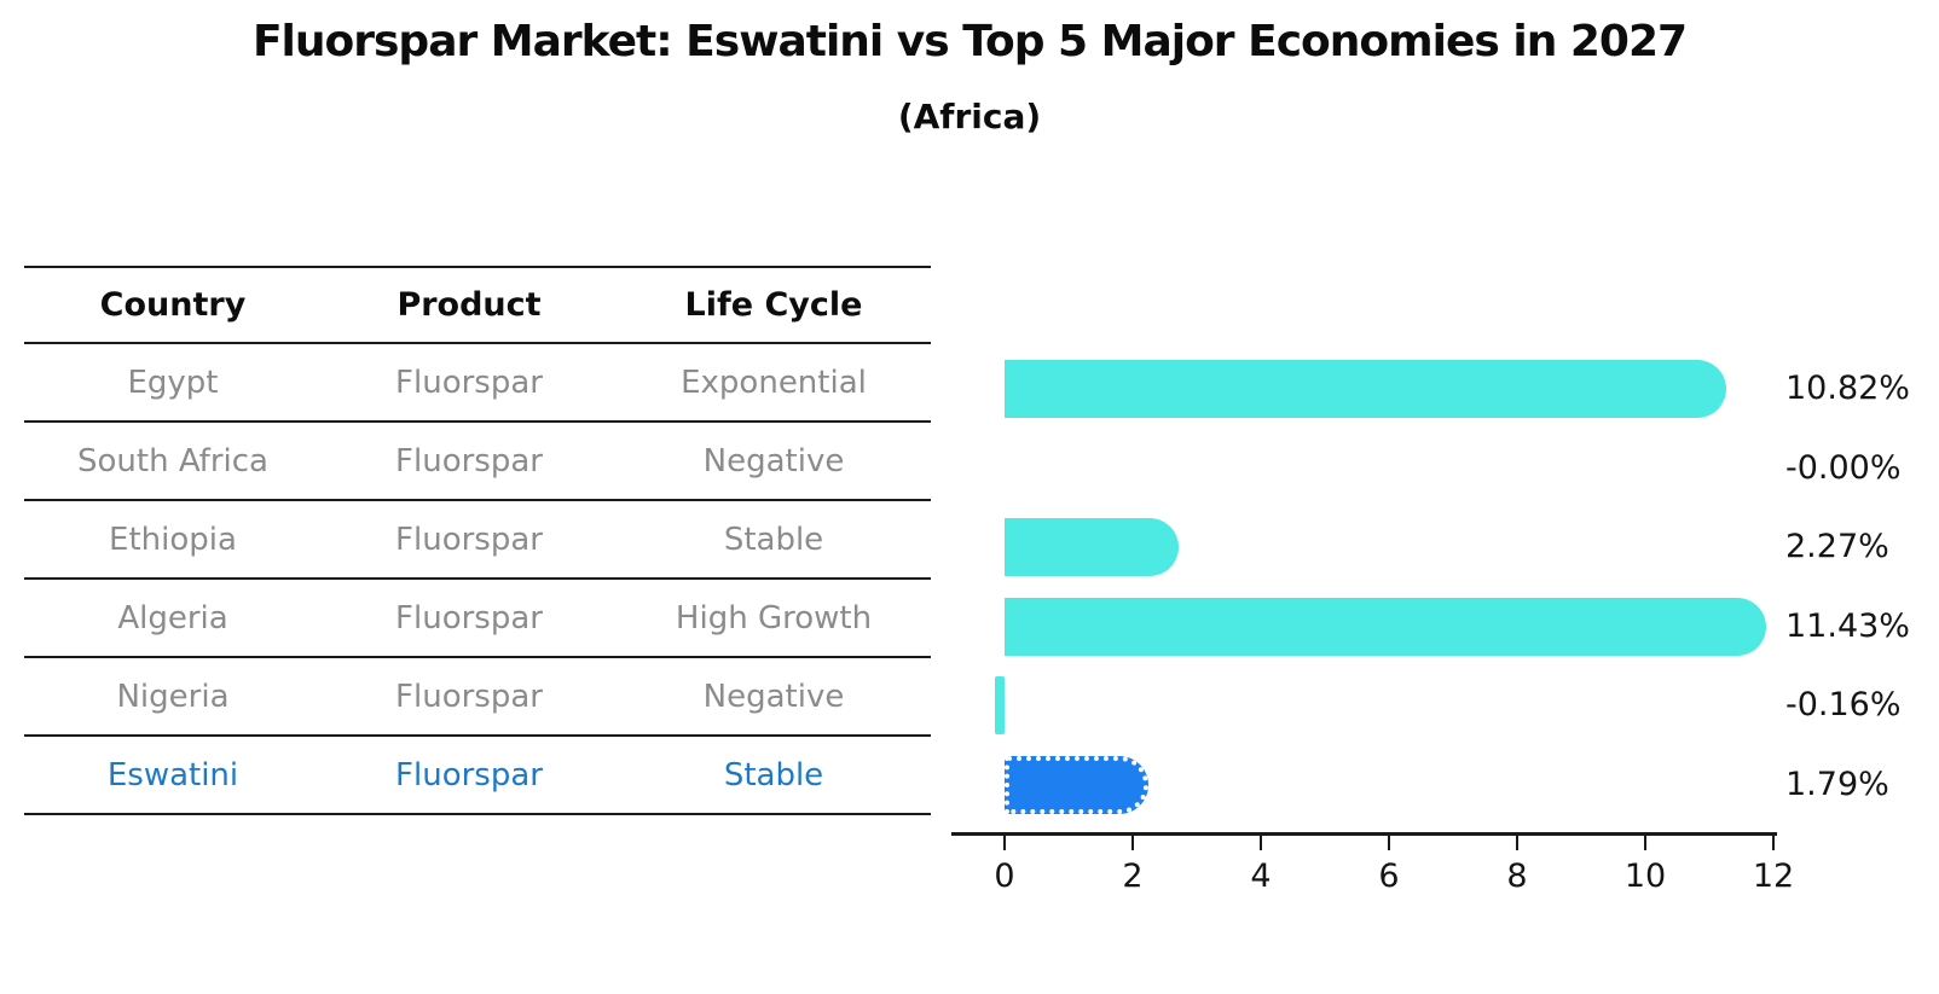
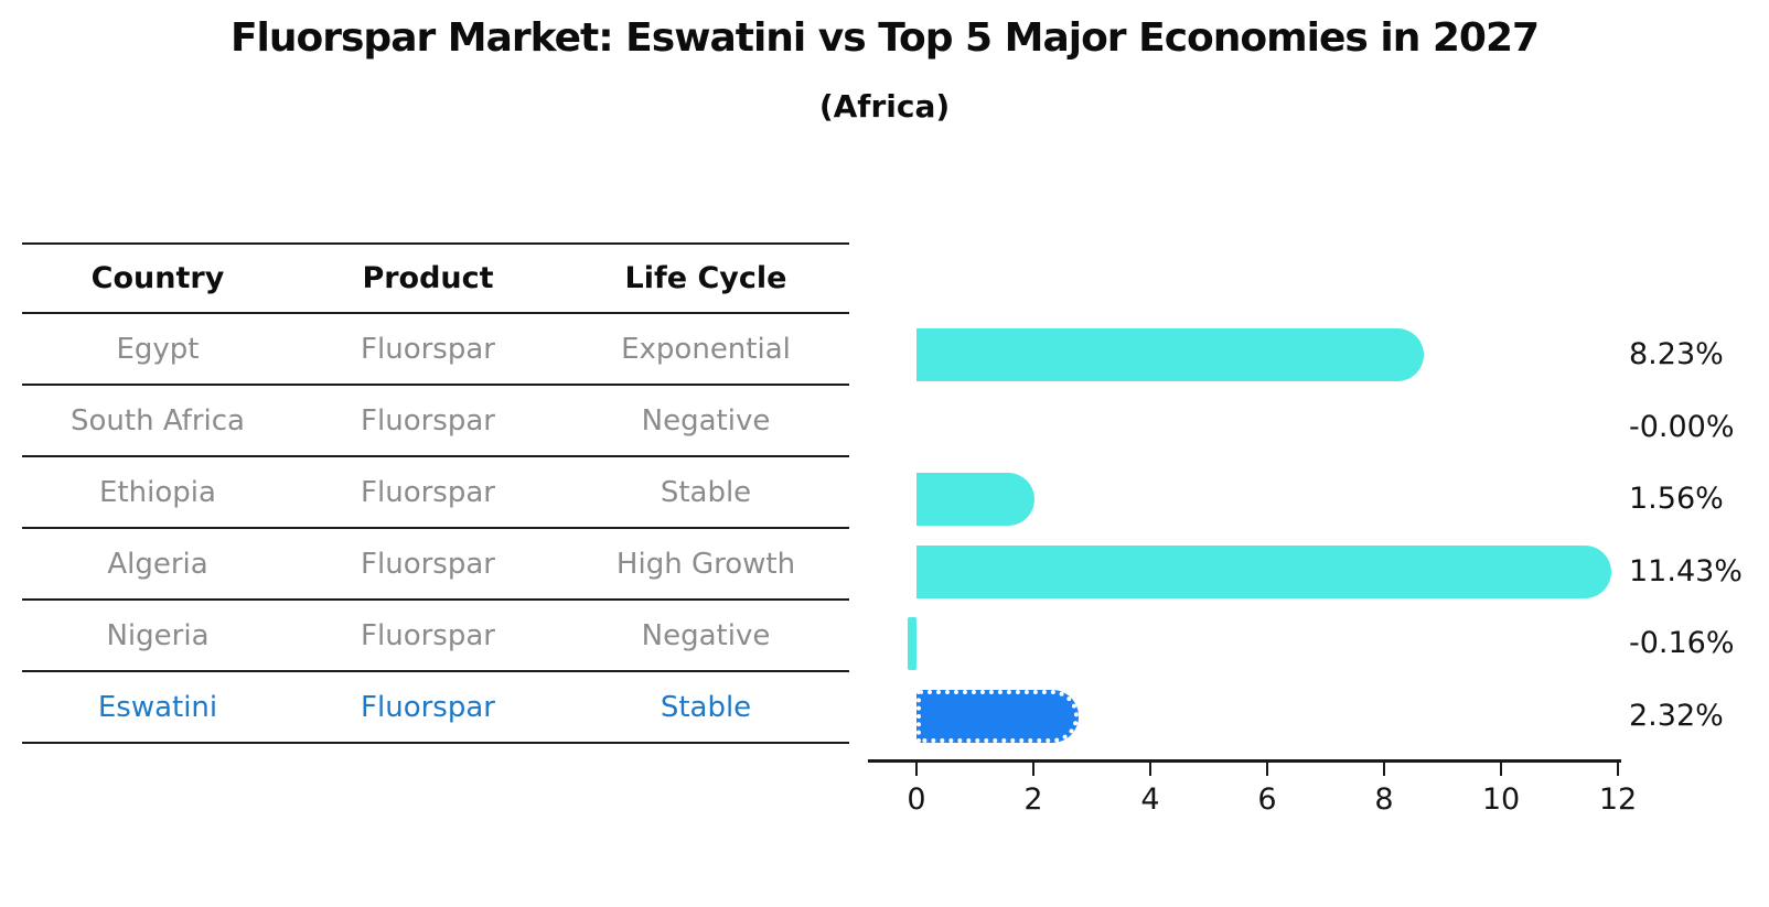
Egypt: 10.82% -> 8.23%
Ethiopia: 2.27% -> 1.56%
Eswatini: 1.79% -> 2.32%
